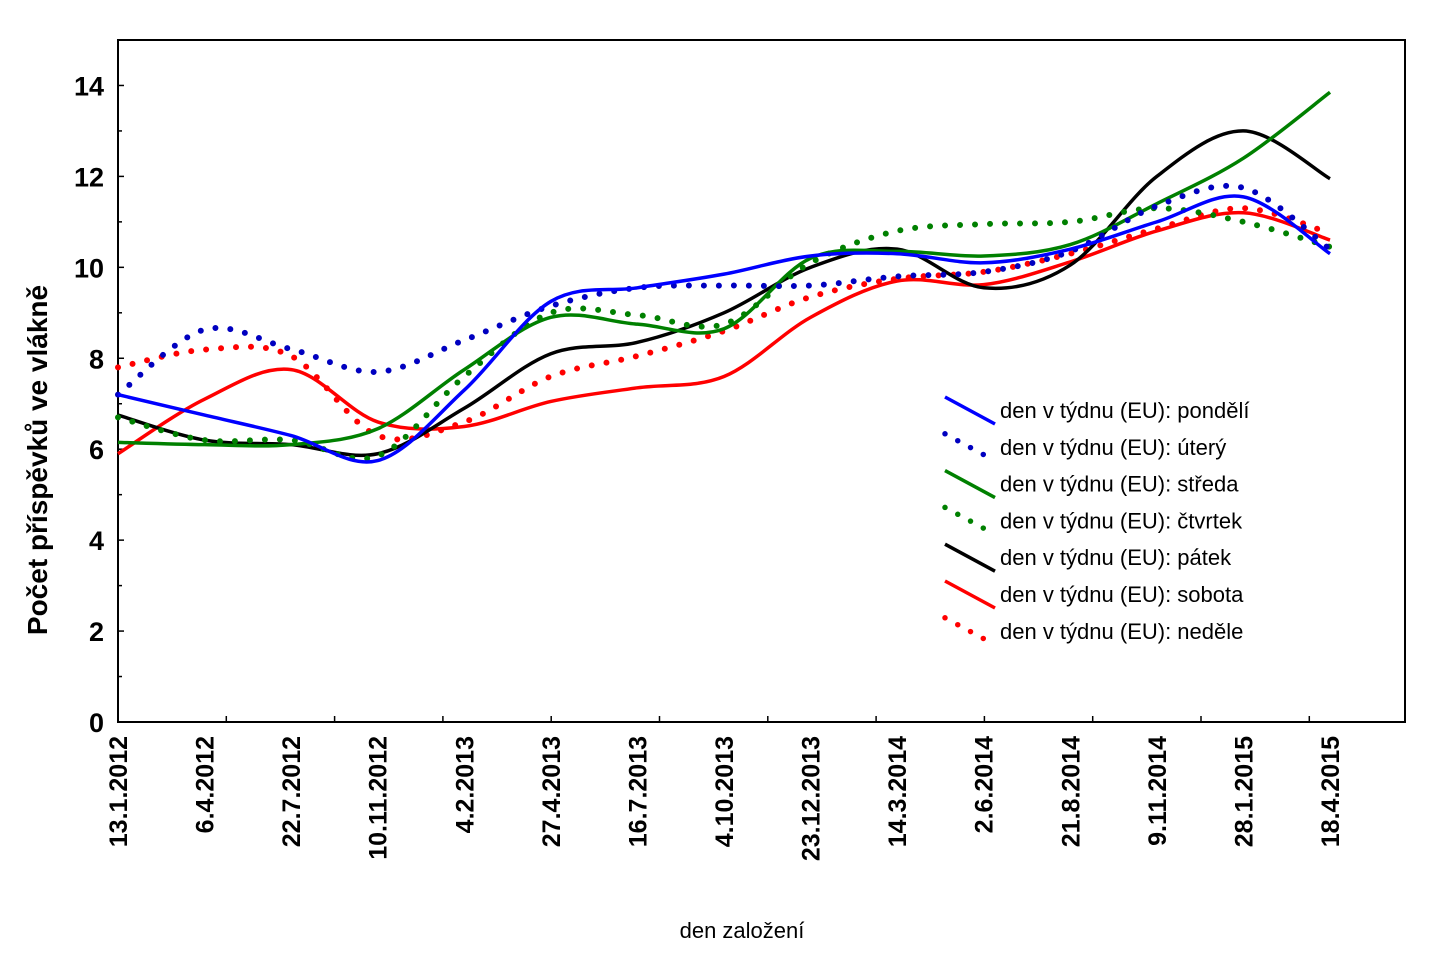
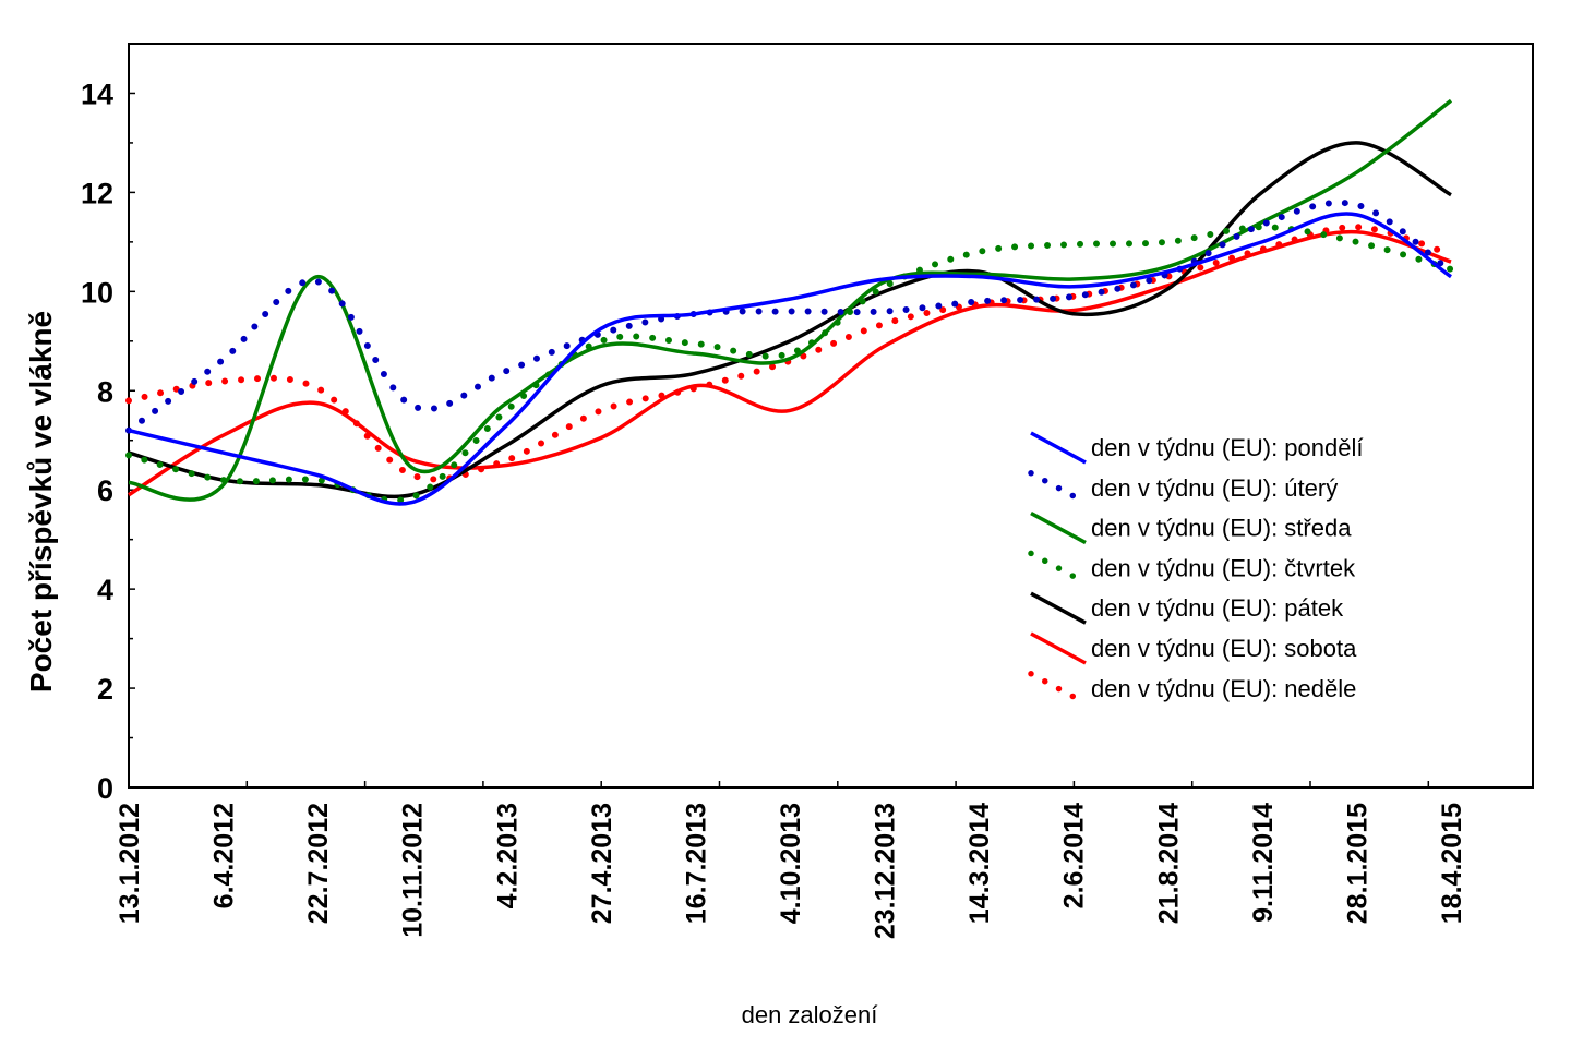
den v týdnu (EU): úterý/22.7.2012: 8.2 -> 10.2
den v týdnu (EU): středa/22.7.2012: 6.1 -> 10.3
den v týdnu (EU): sobota/16.7.2013: 7.3 -> 8.1
